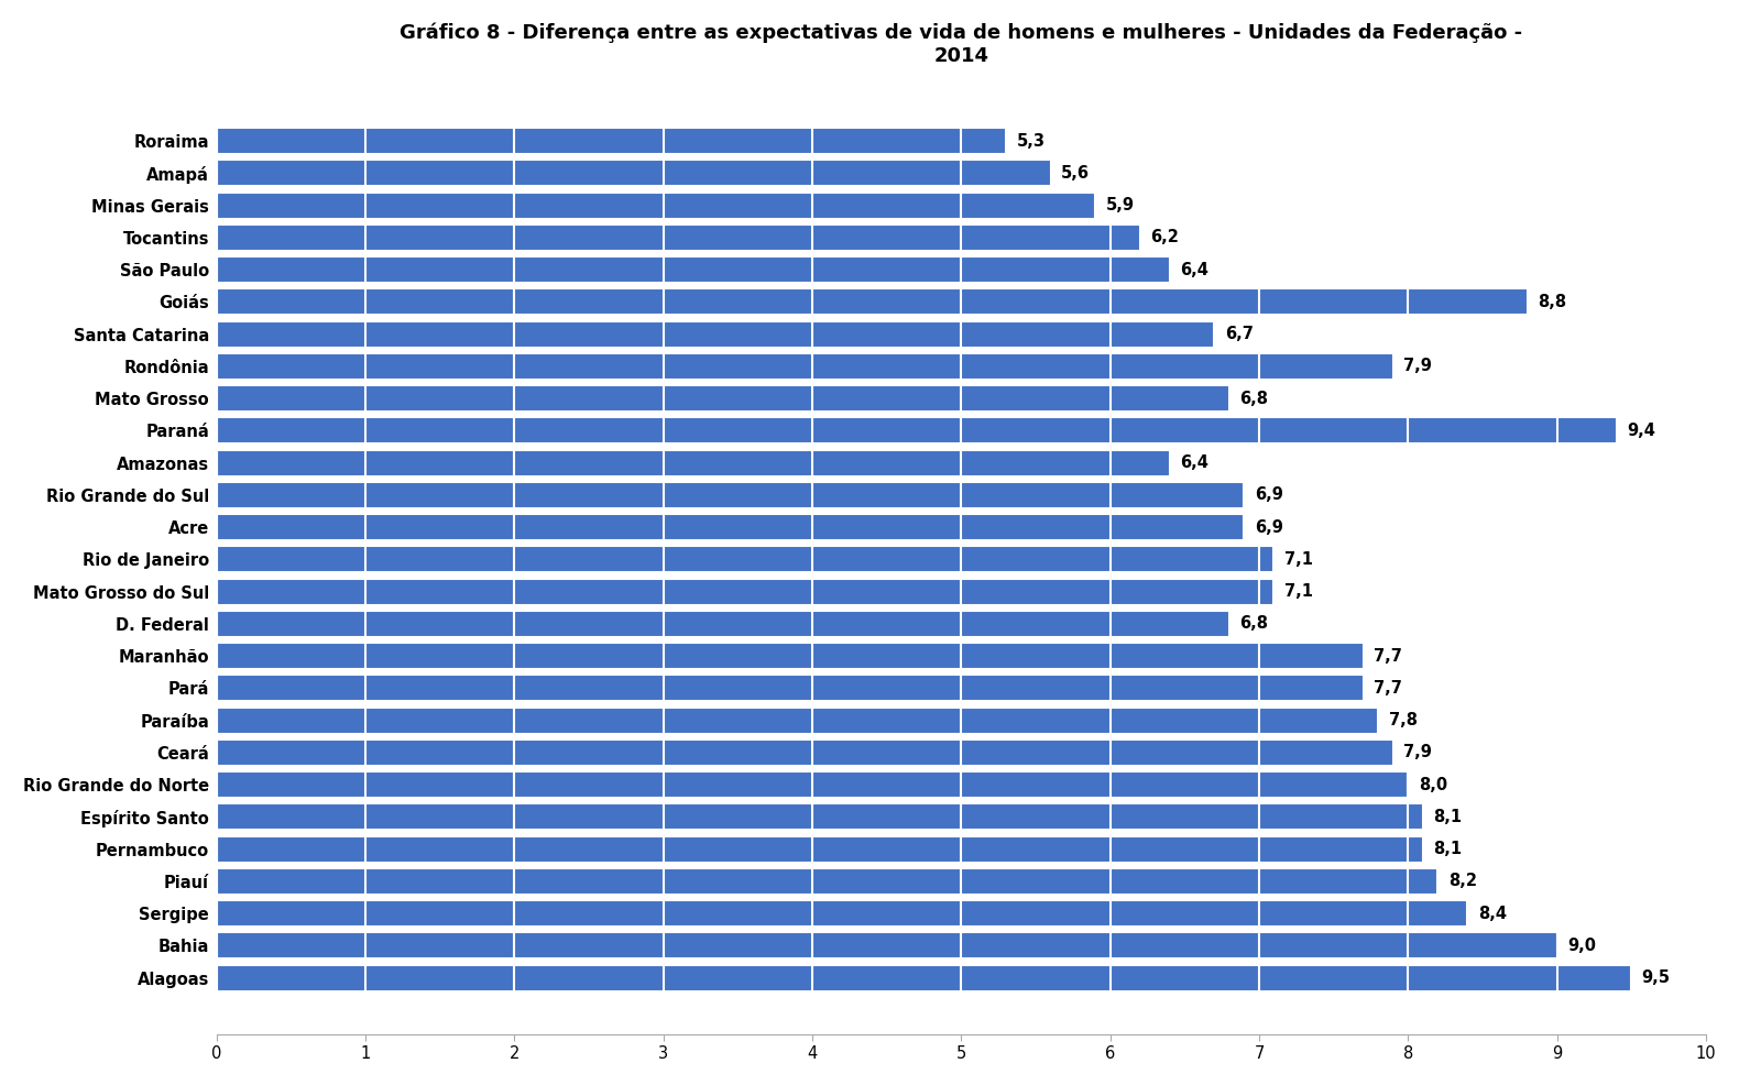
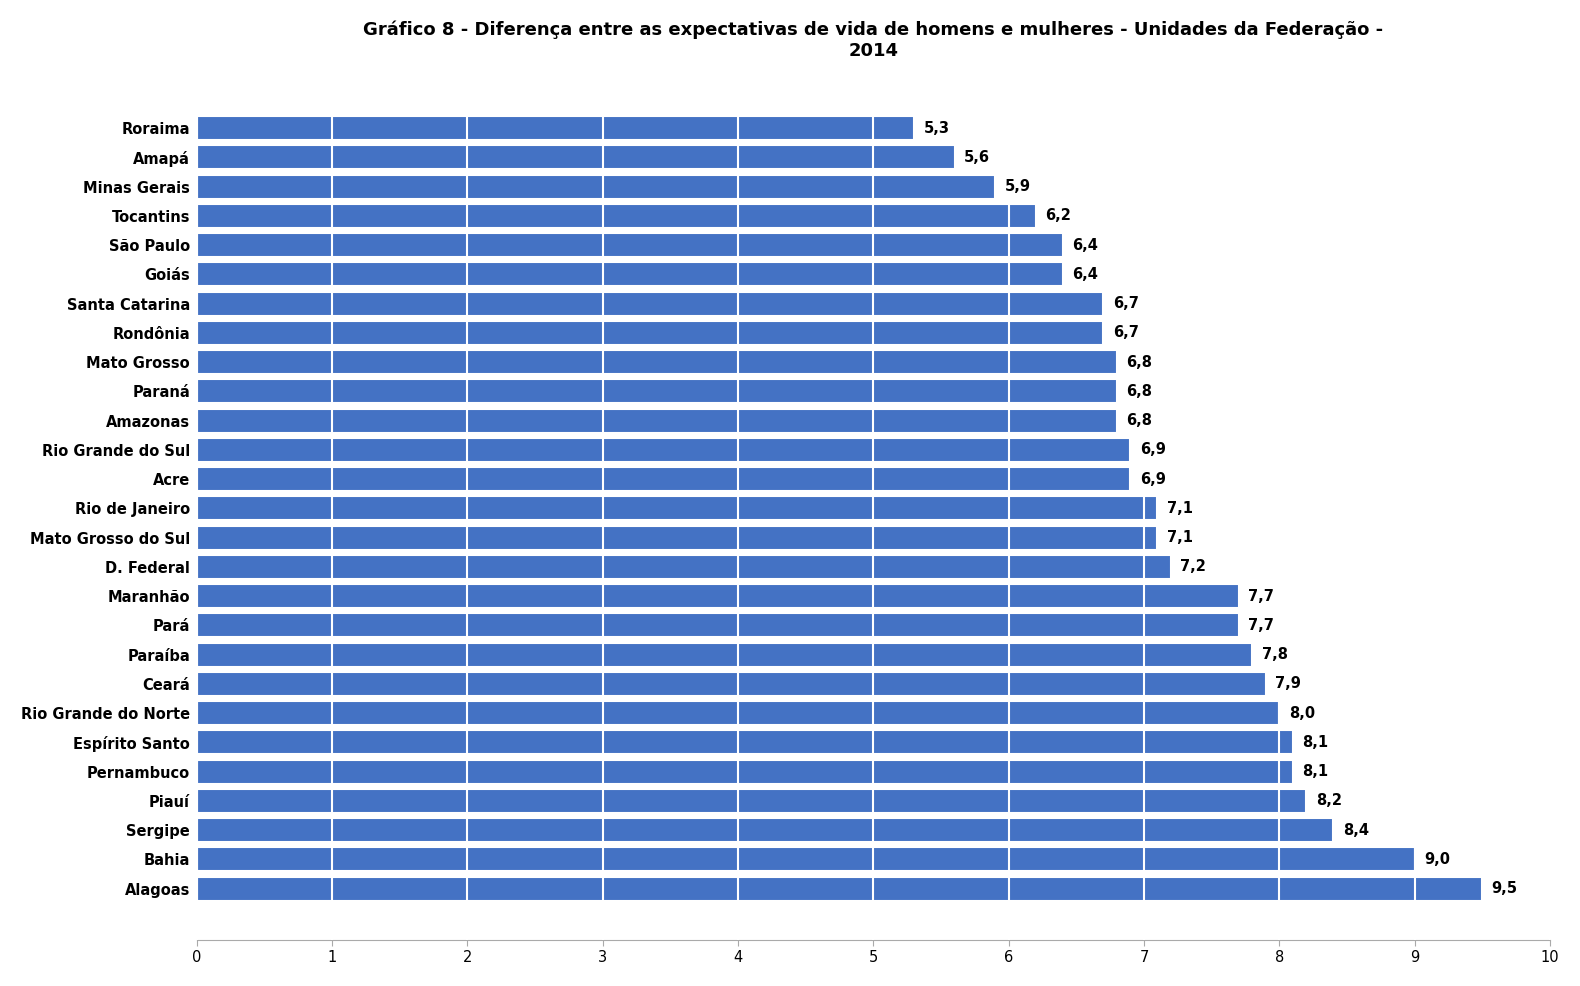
Goiás: 8,8 -> 6,4
Rondônia: 7,9 -> 6,7
Paraná: 9,4 -> 6,8
Amazonas: 6,4 -> 6,8
D. Federal: 6,8 -> 7,2
